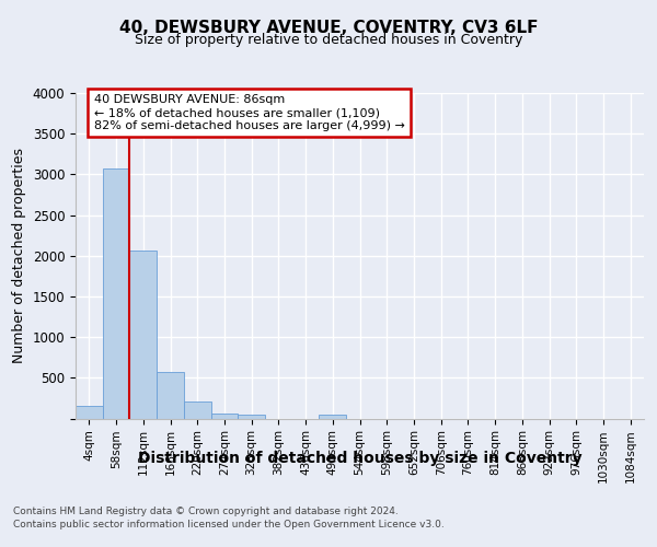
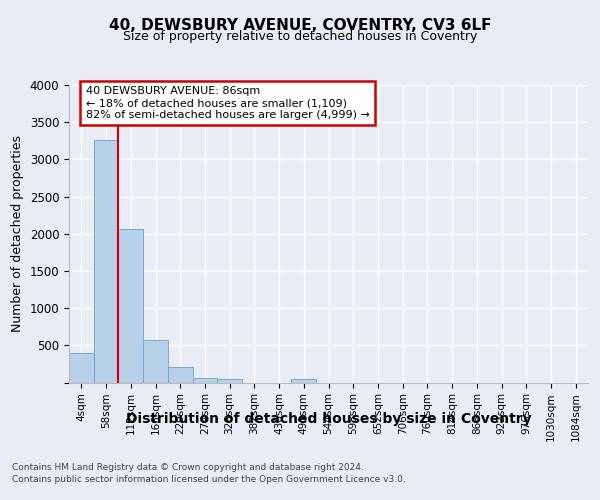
4sqm: 150 -> 400
58sqm: 3070 -> 3260
